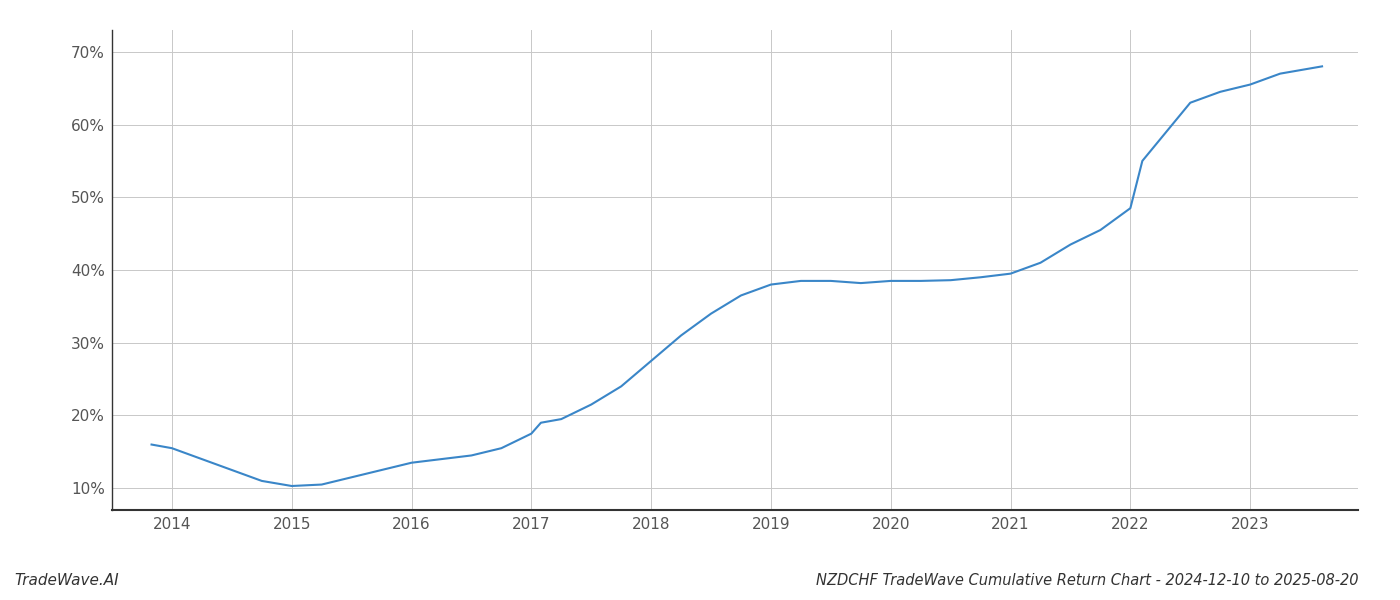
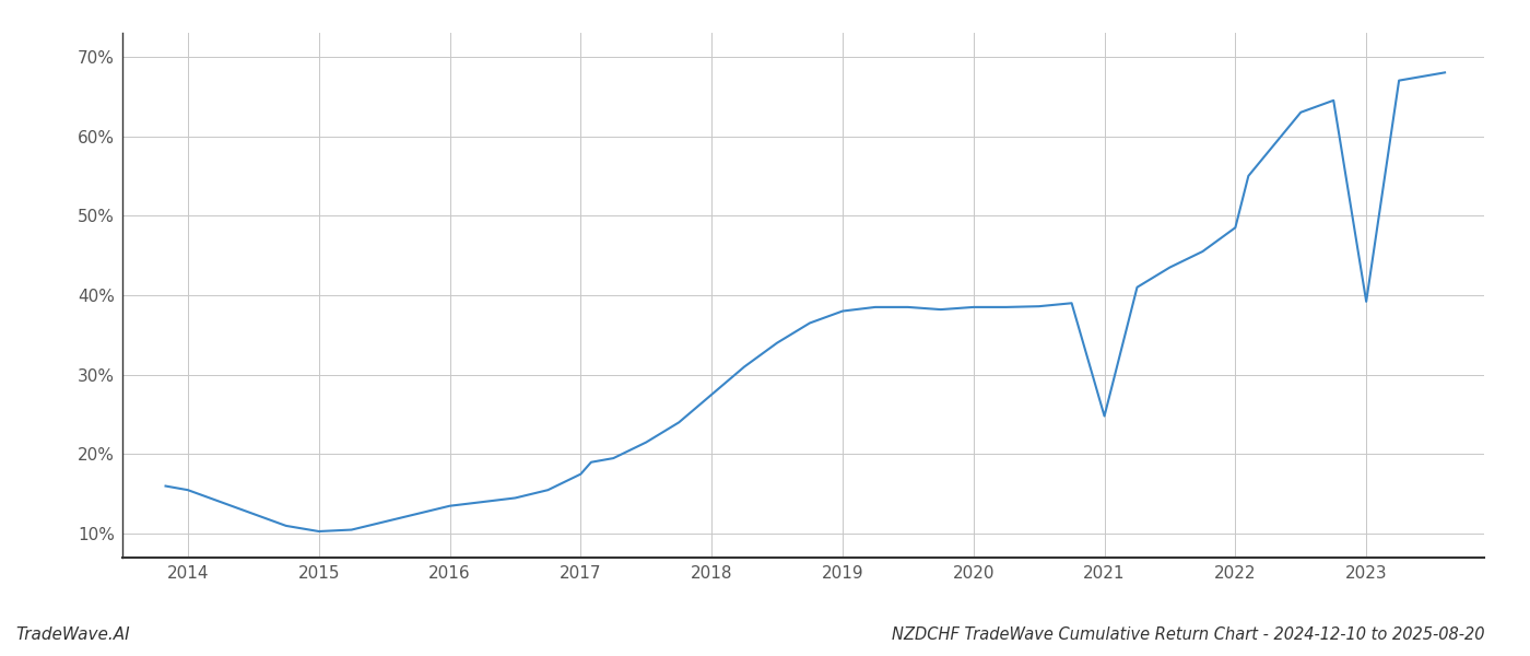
2021: 39.5% -> 24.8%
2023: 65.5% -> 39.2%
